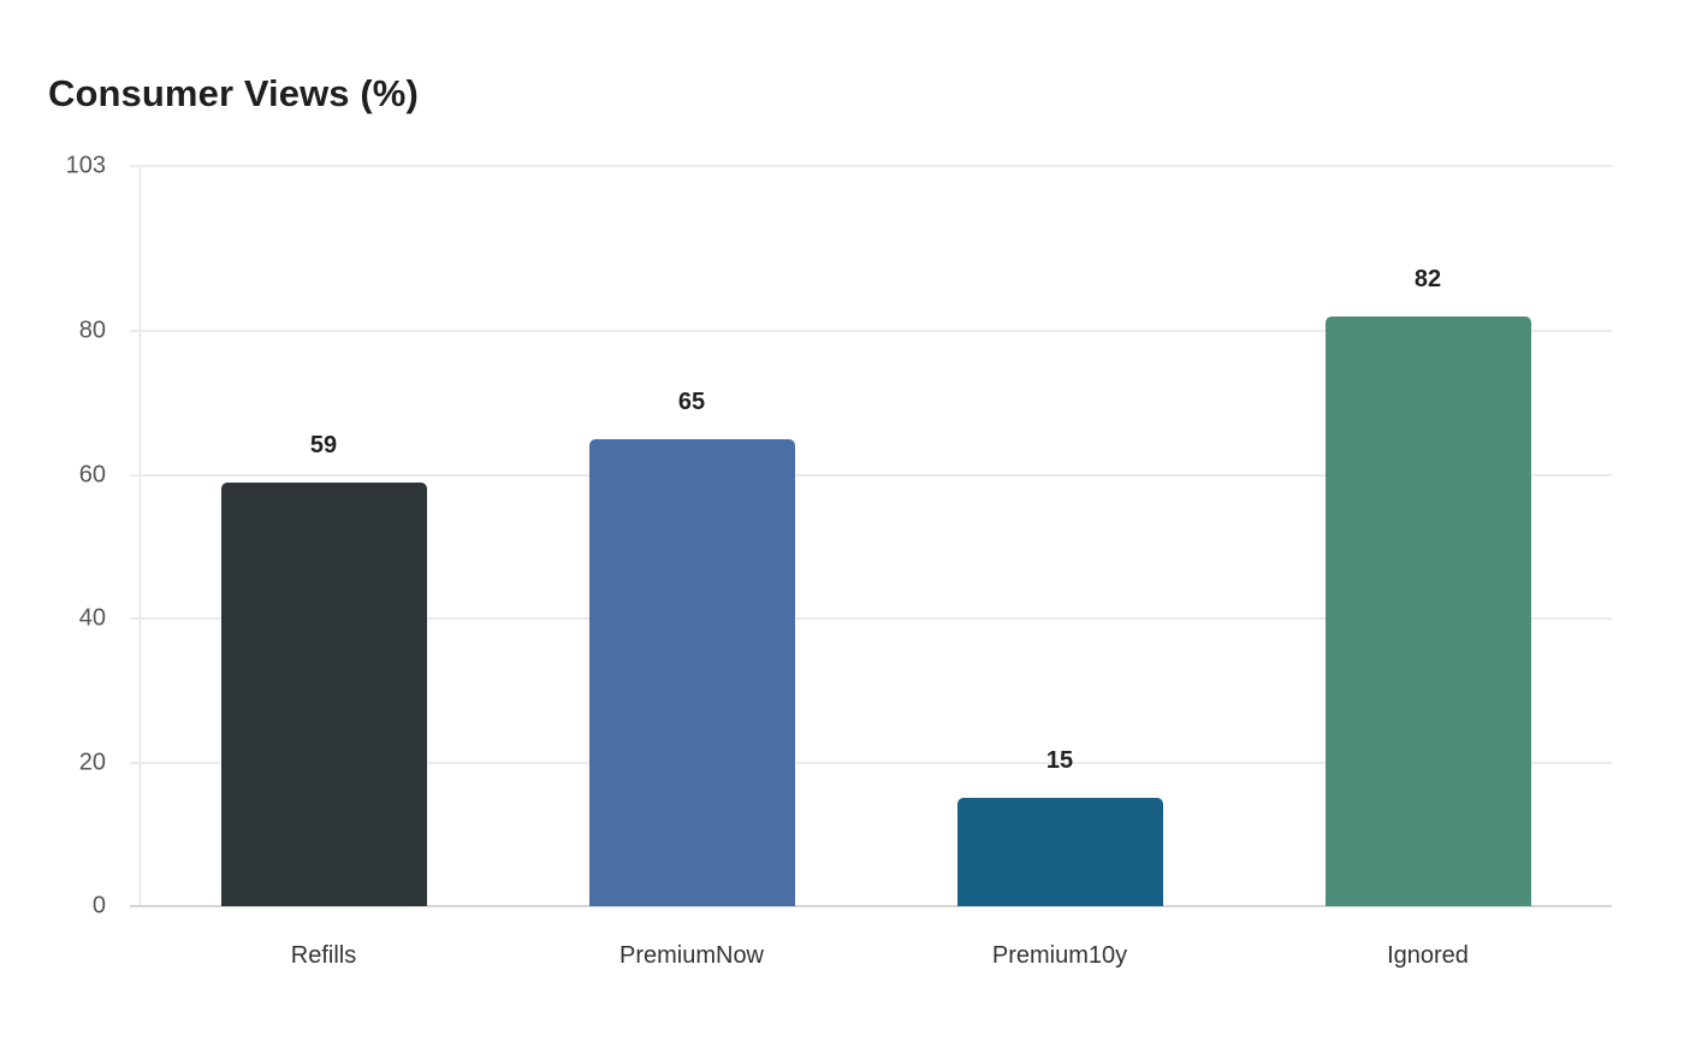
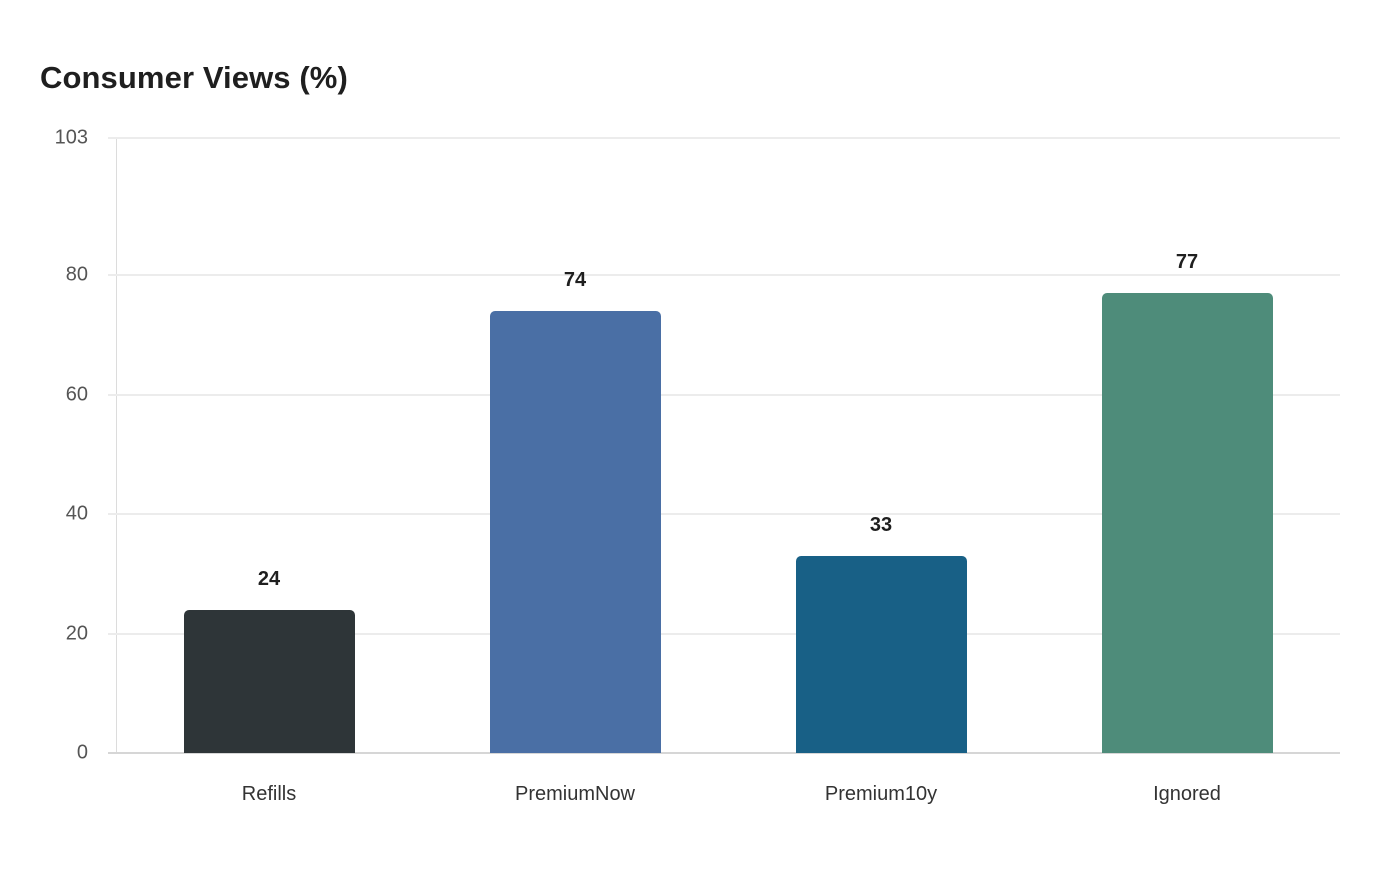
Refills: 59 -> 24
PremiumNow: 65 -> 74
Premium10y: 15 -> 33
Ignored: 82 -> 77
